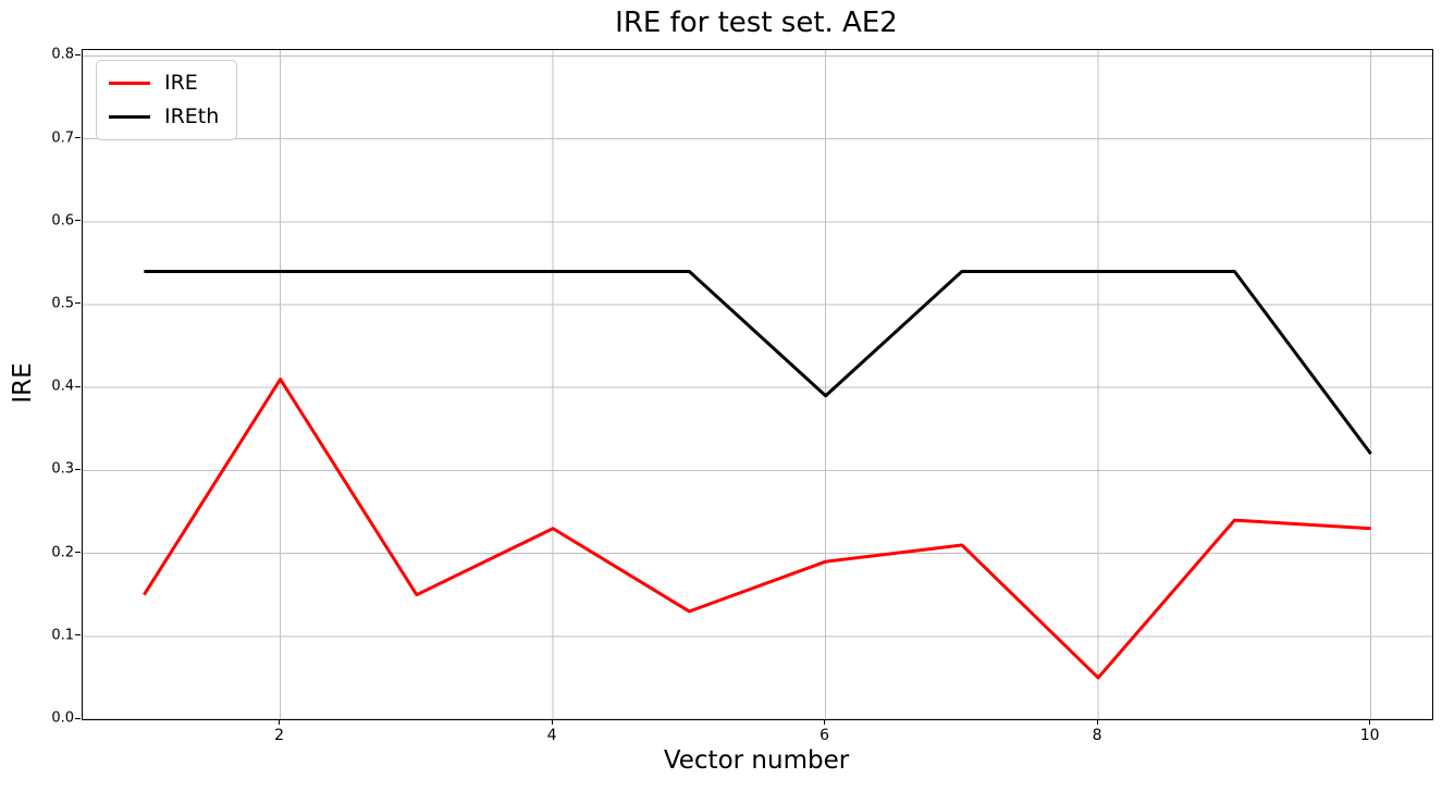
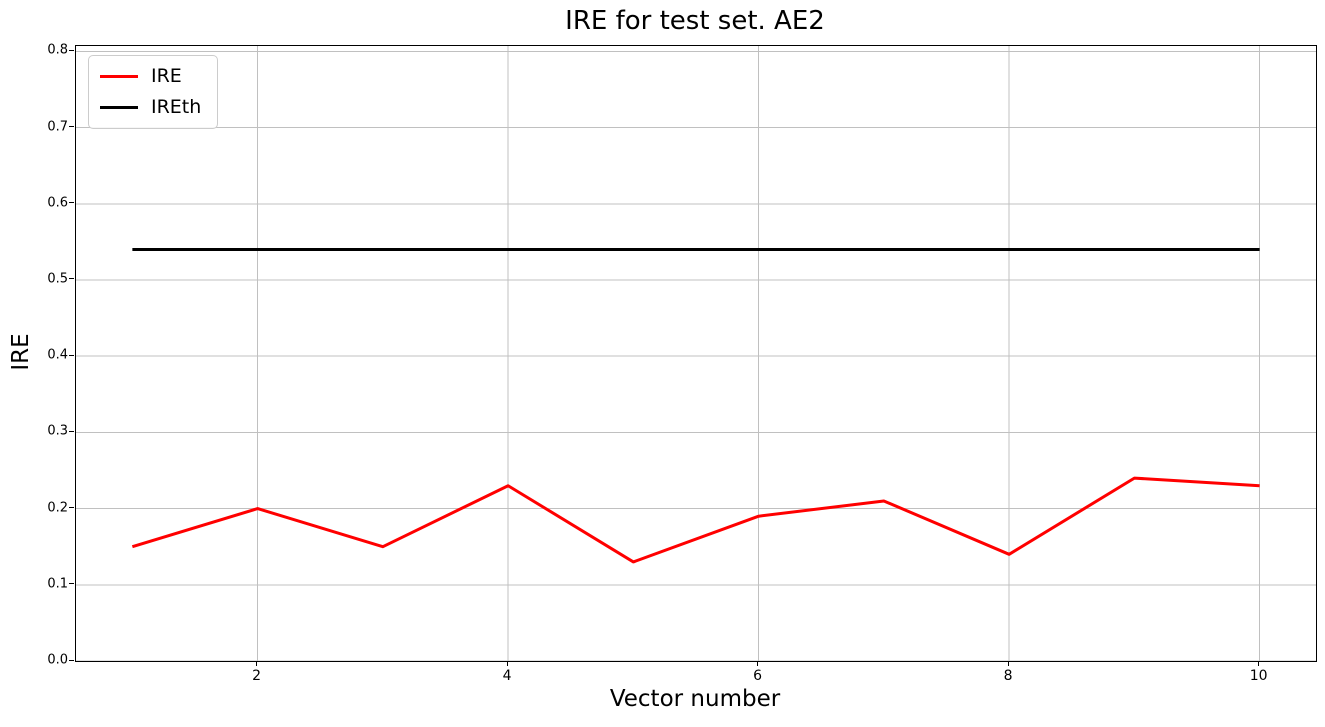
IRE/2: 0.41 -> 0.20
IREth/6: 0.39 -> 0.54
IRE/8: 0.05 -> 0.14
IREth/10: 0.32 -> 0.54
